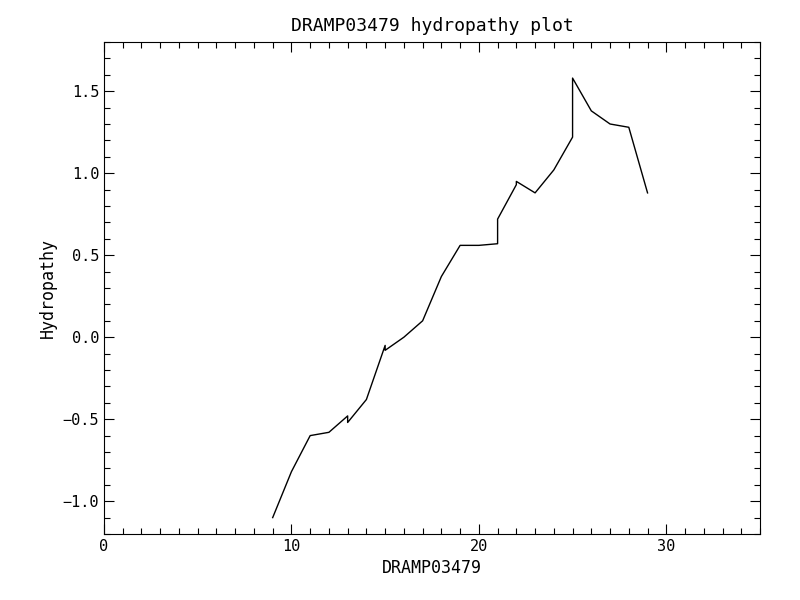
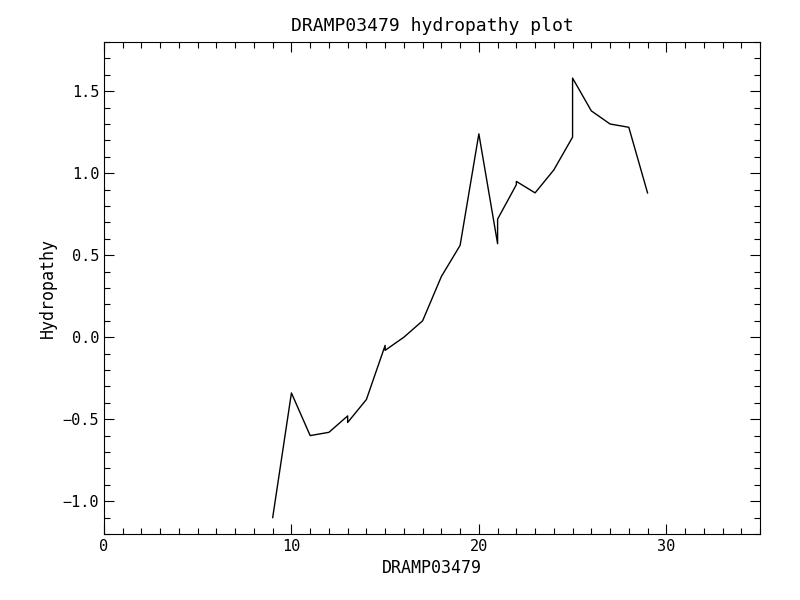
10: -0.82 -> -0.34
20: 0.56 -> 1.24
